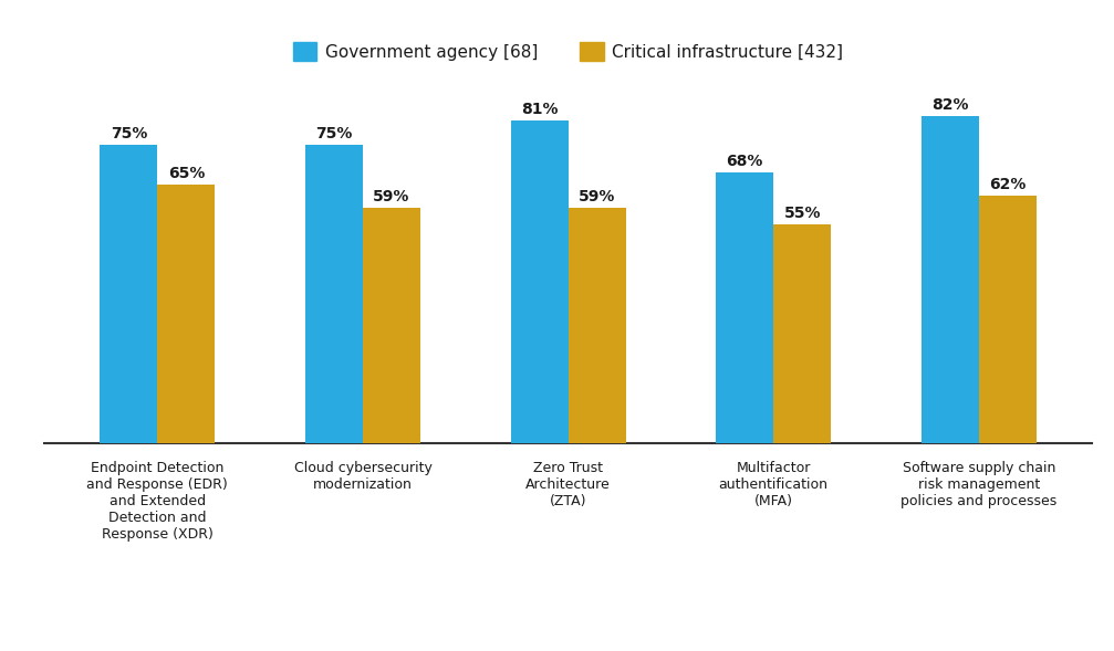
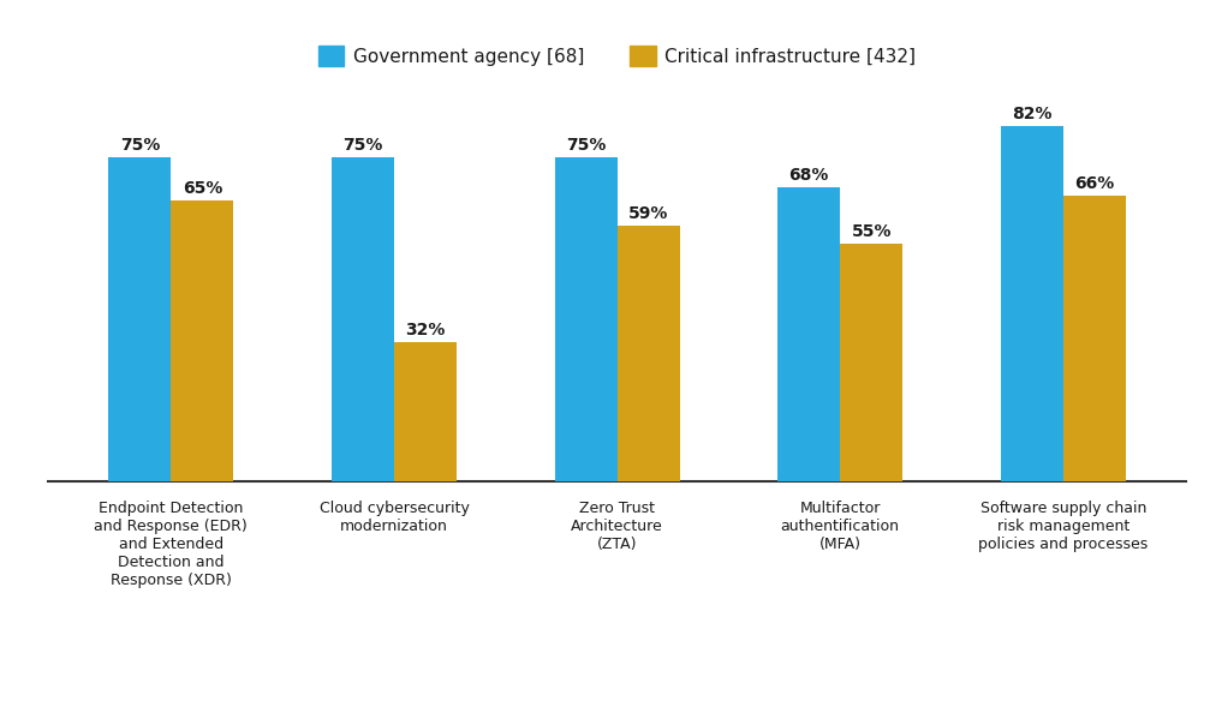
Critical infrastructure [432]/Cloud cybersecurity modernization: 59% -> 32%
Government agency [68]/Zero Trust Architecture (ZTA): 81% -> 75%
Critical infrastructure [432]/Software supply chain risk management policies and processes: 62% -> 66%
